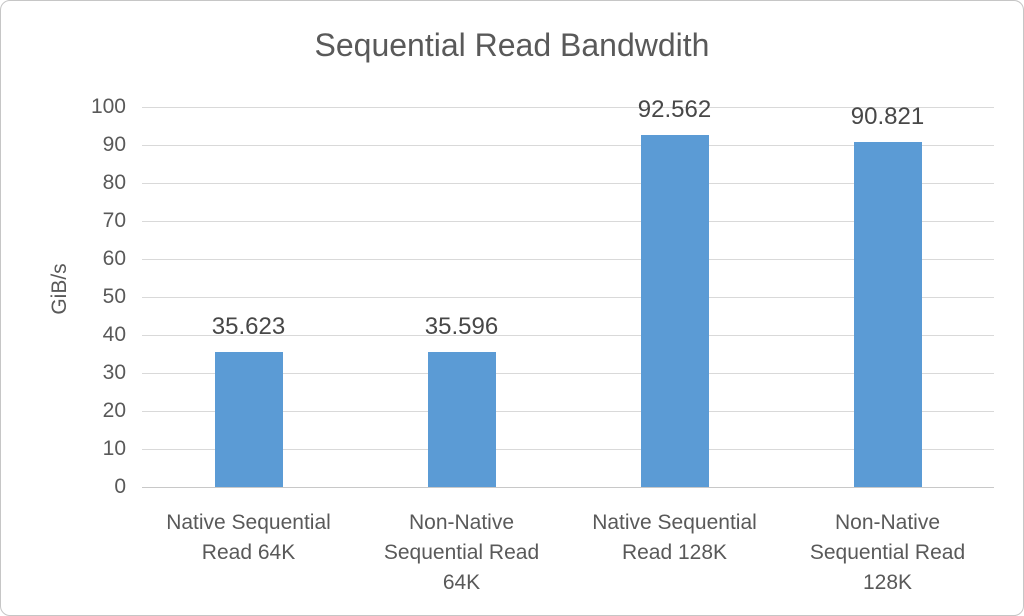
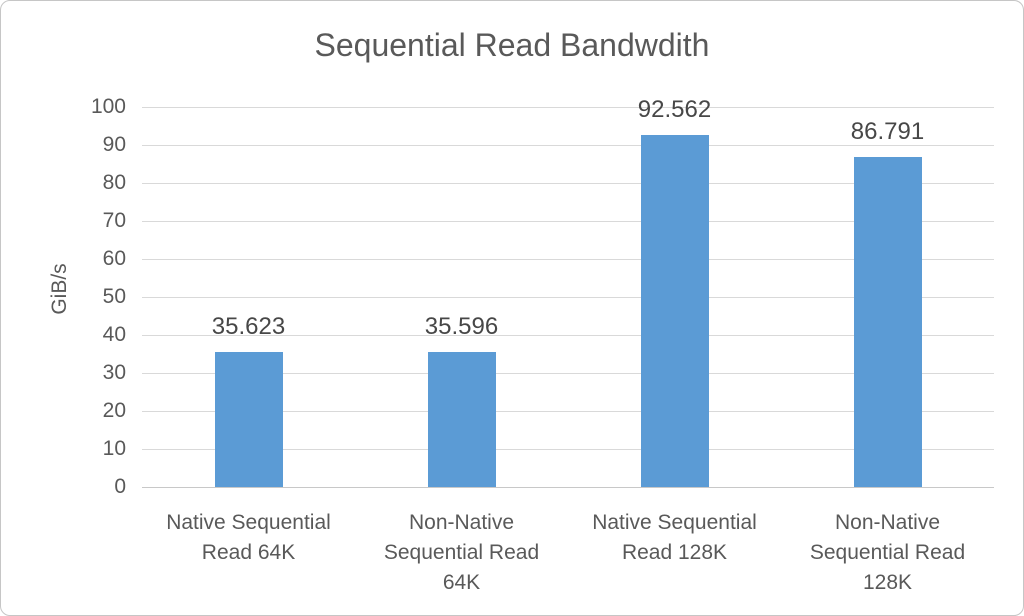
Non-Native Sequential Read 128K: 90.821 -> 86.791
